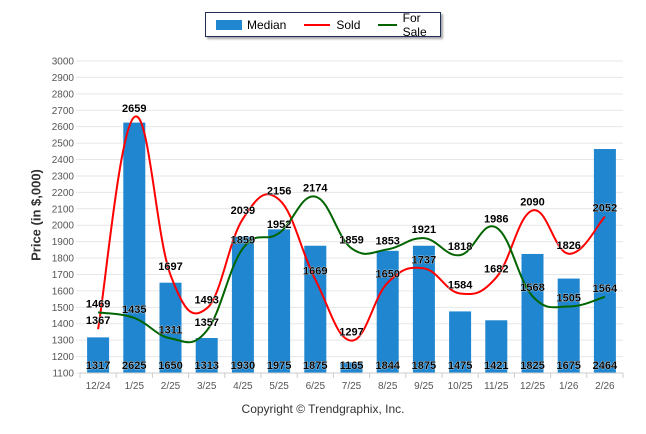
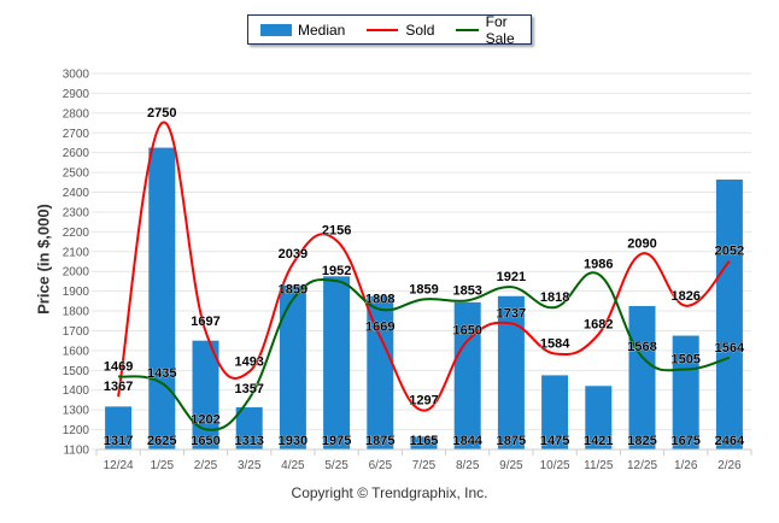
Sold/1/25: 2659 -> 2750
For Sale/2/25: 1311 -> 1202
For Sale/6/25: 2174 -> 1808
